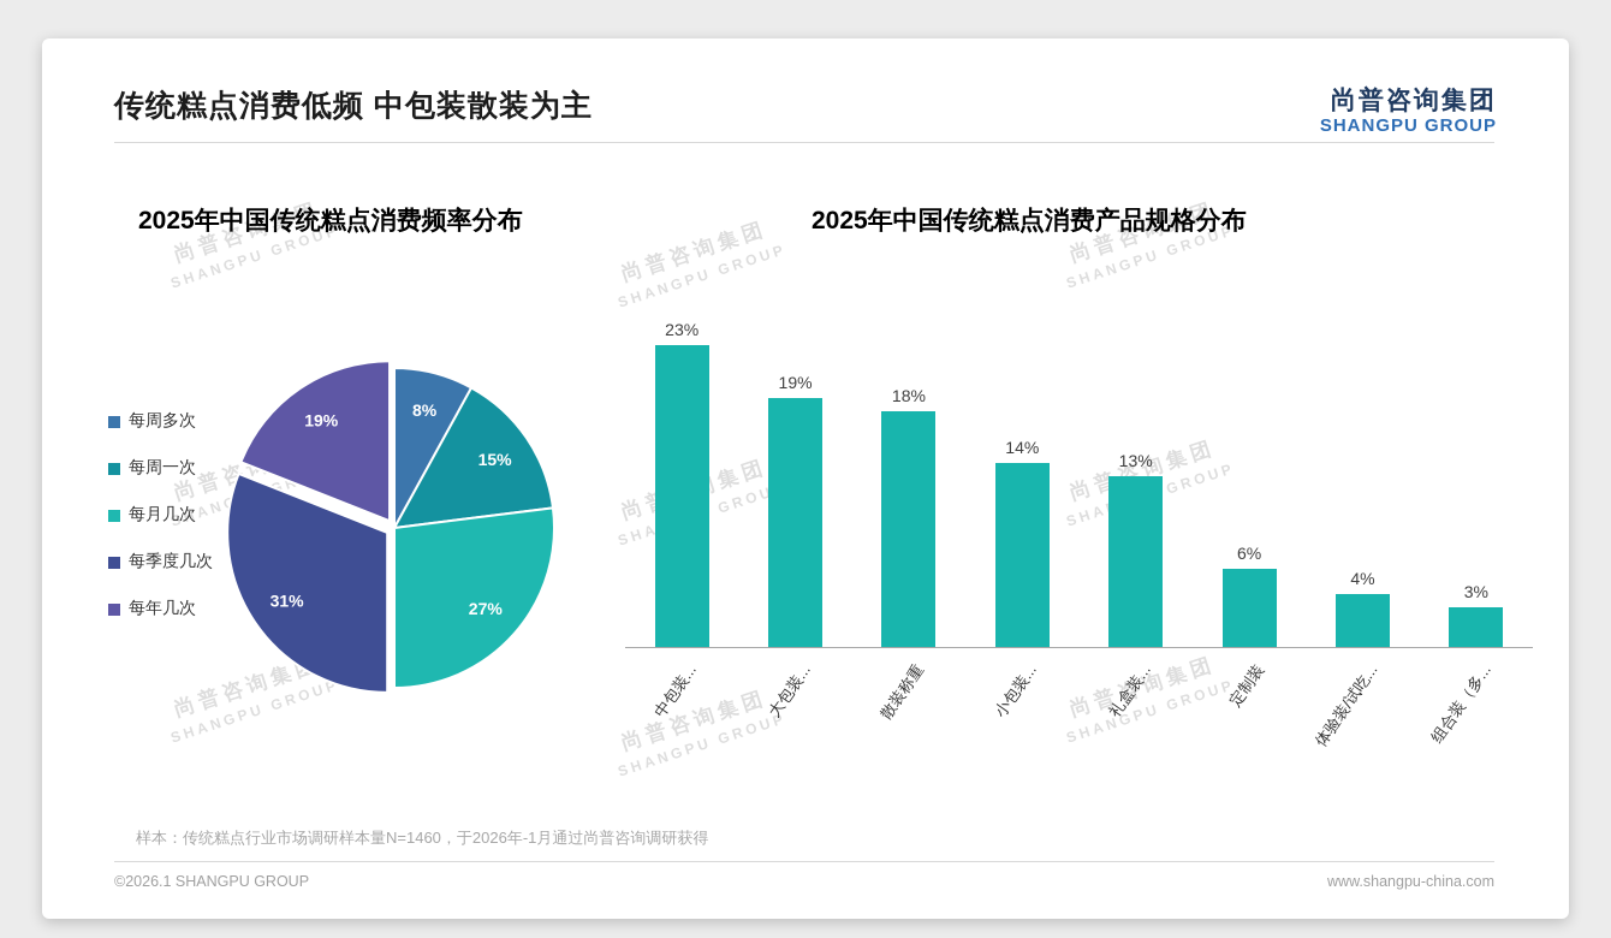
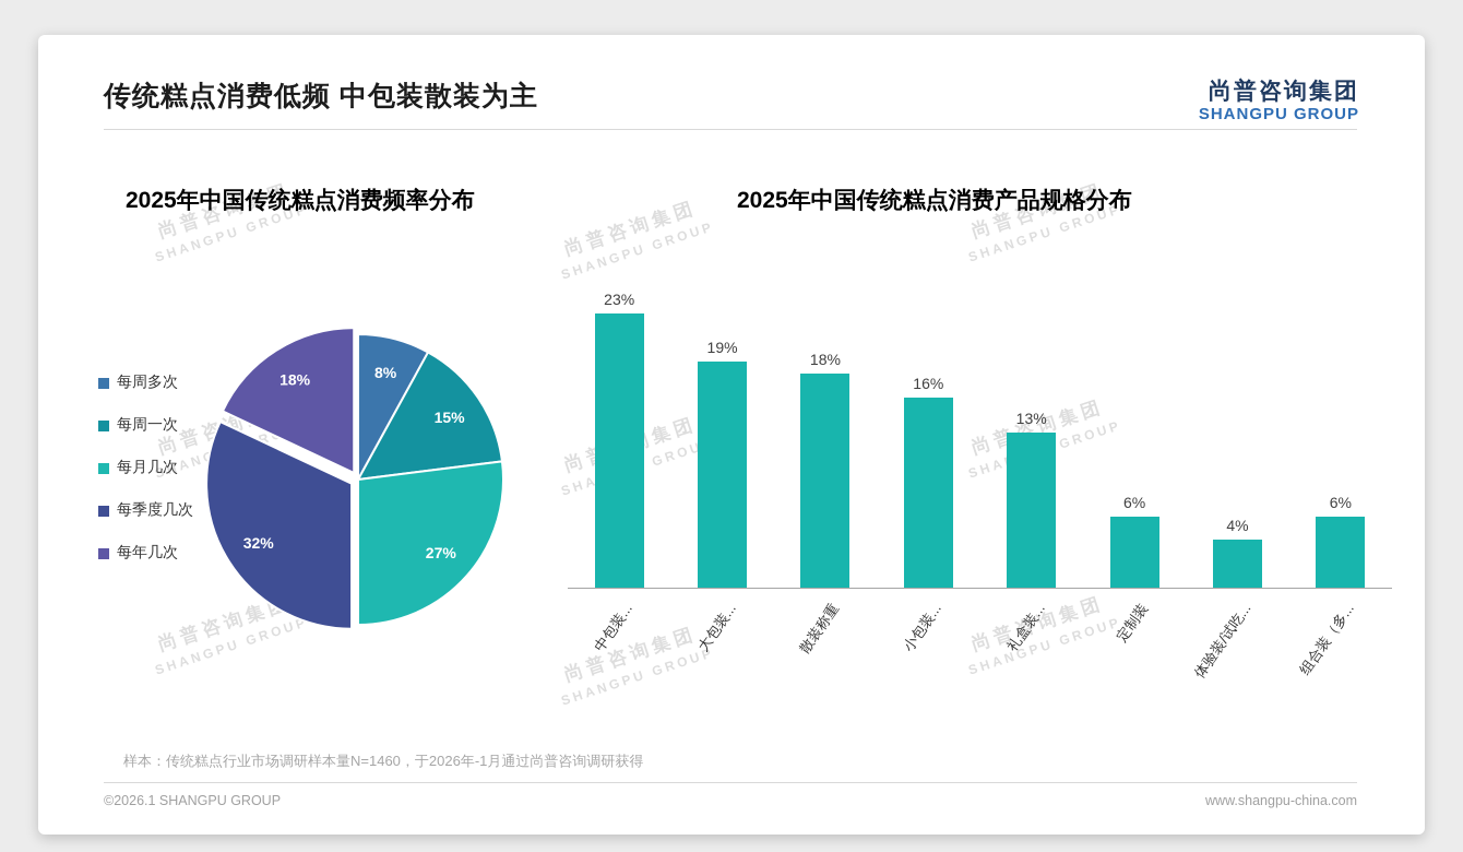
2025年中国传统糕点消费频率分布/每季度几次: 31% -> 32%
2025年中国传统糕点消费频率分布/每年几次: 19% -> 18%
2025年中国传统糕点消费产品规格分布/小包装...: 14% -> 16%
2025年中国传统糕点消费产品规格分布/组合装（多...: 3% -> 6%
